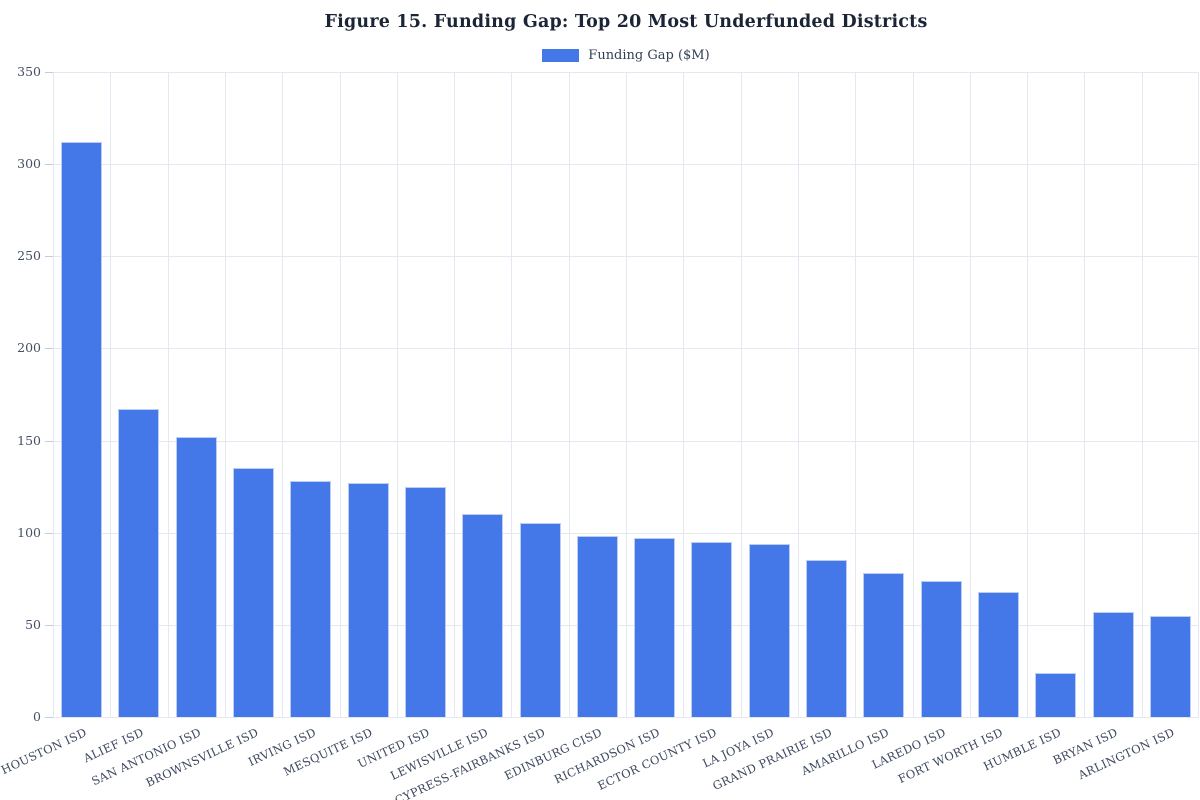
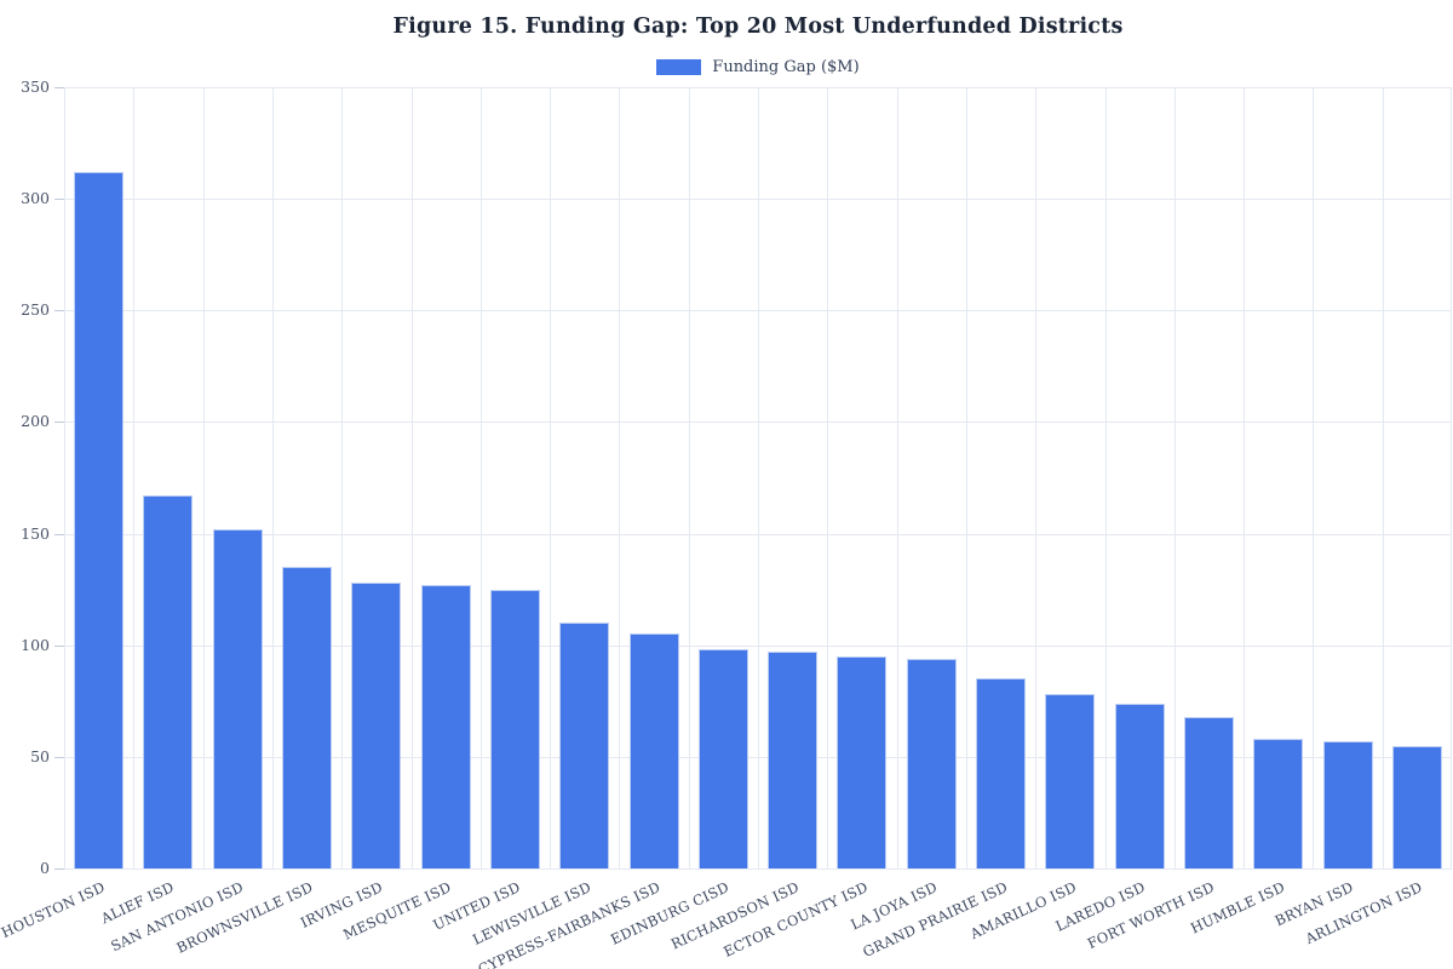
HUMBLE ISD: 24 -> 58
